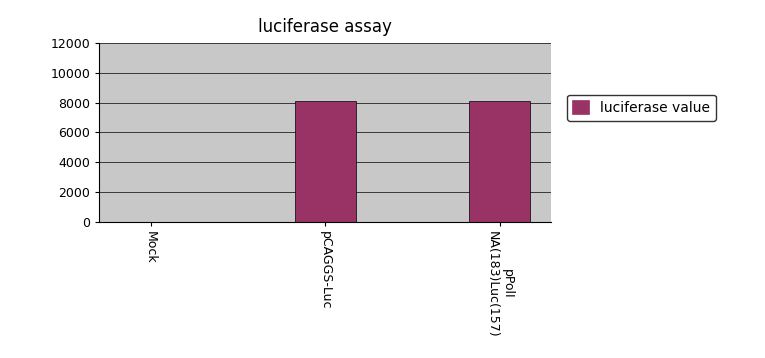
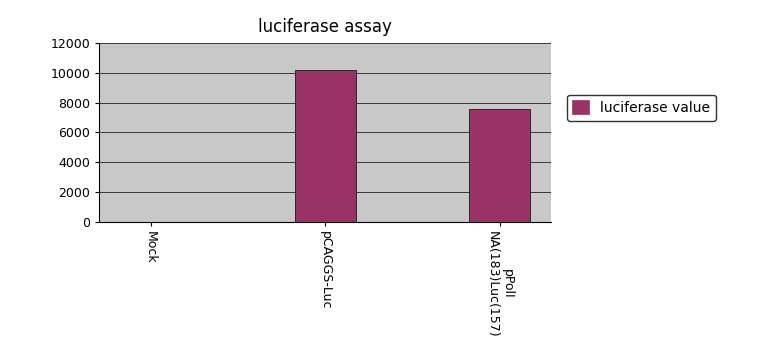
pCAGGS-Luc: 8100 -> 10200
pPolI NA(183)Luc(157): 8100 -> 7600
